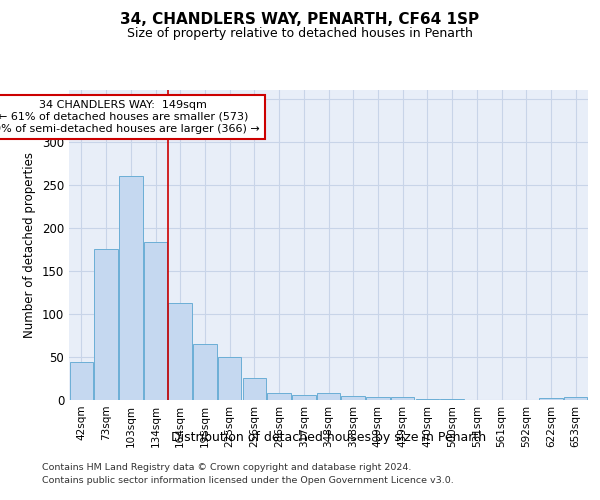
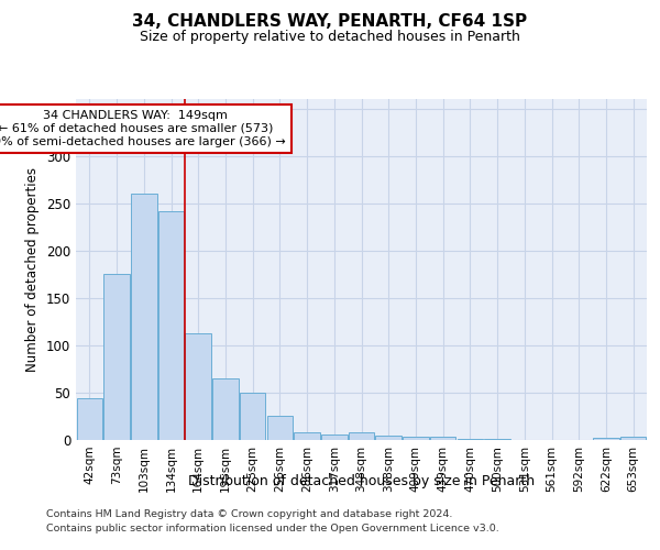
134sqm: 183 -> 242
